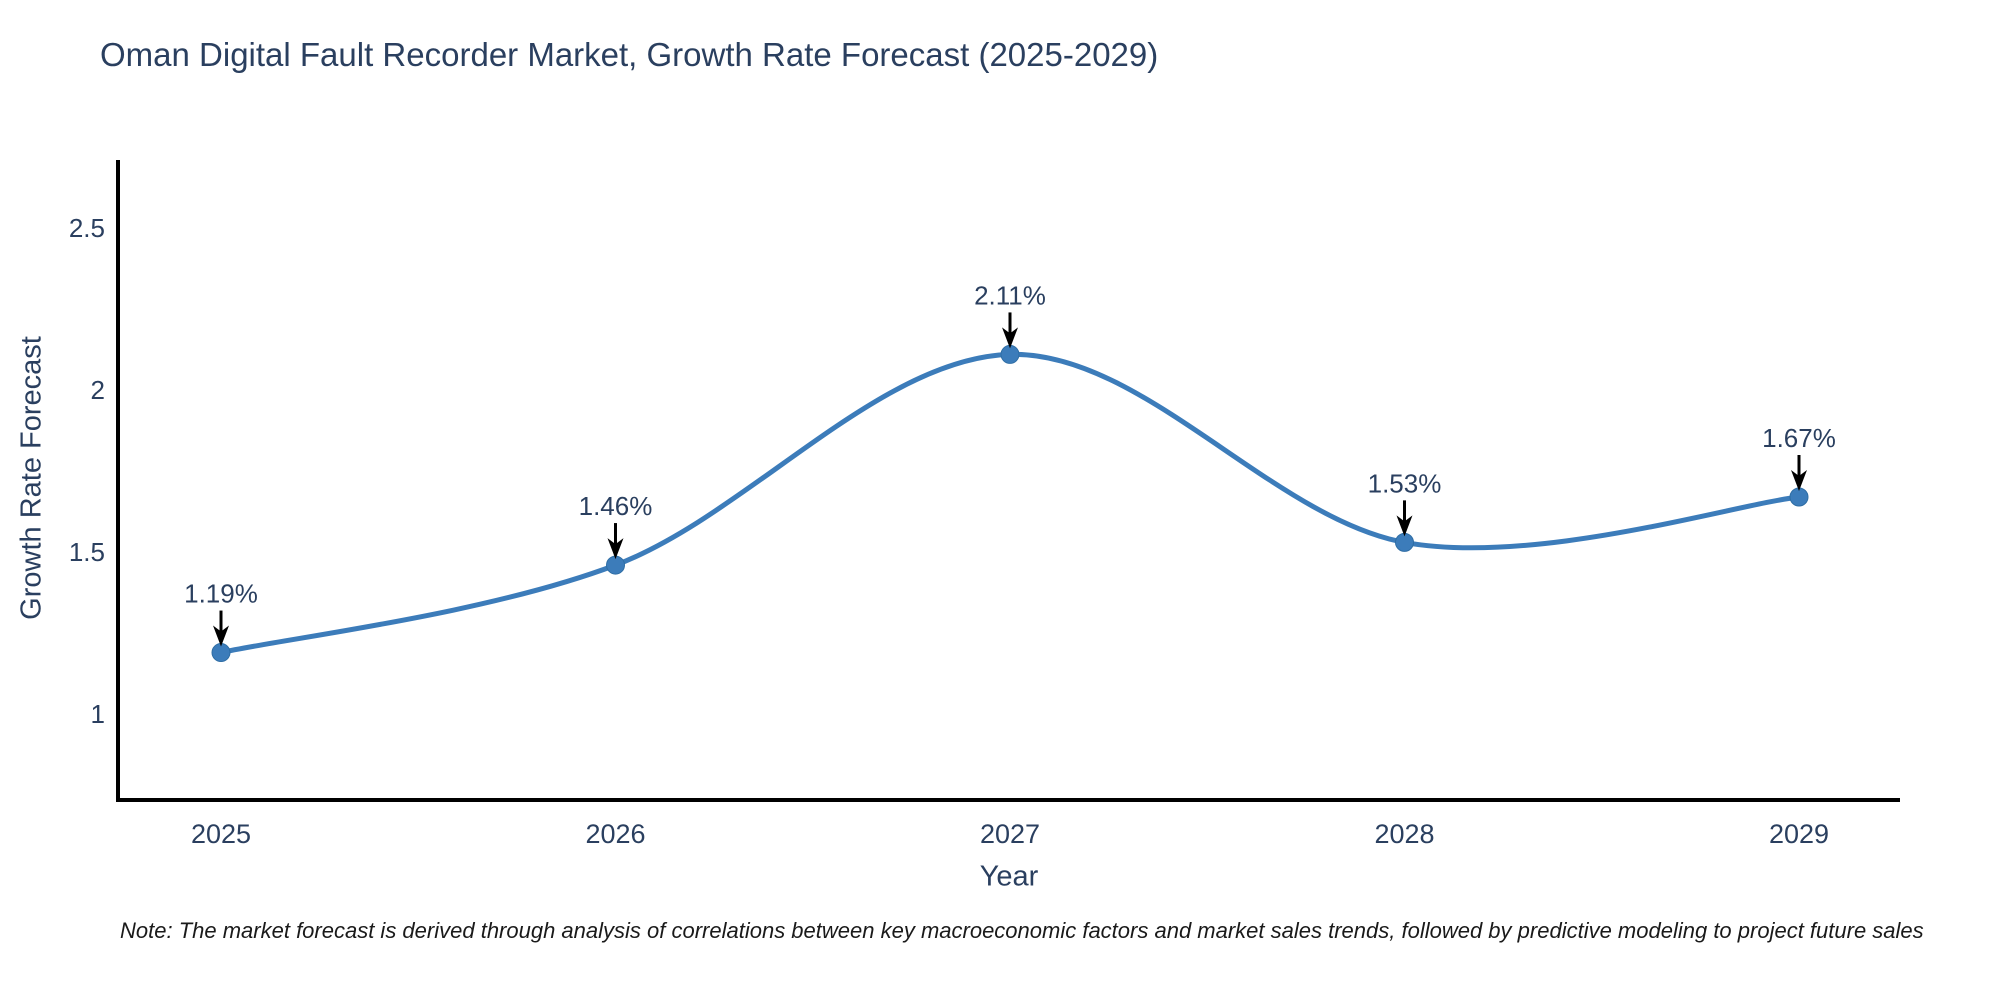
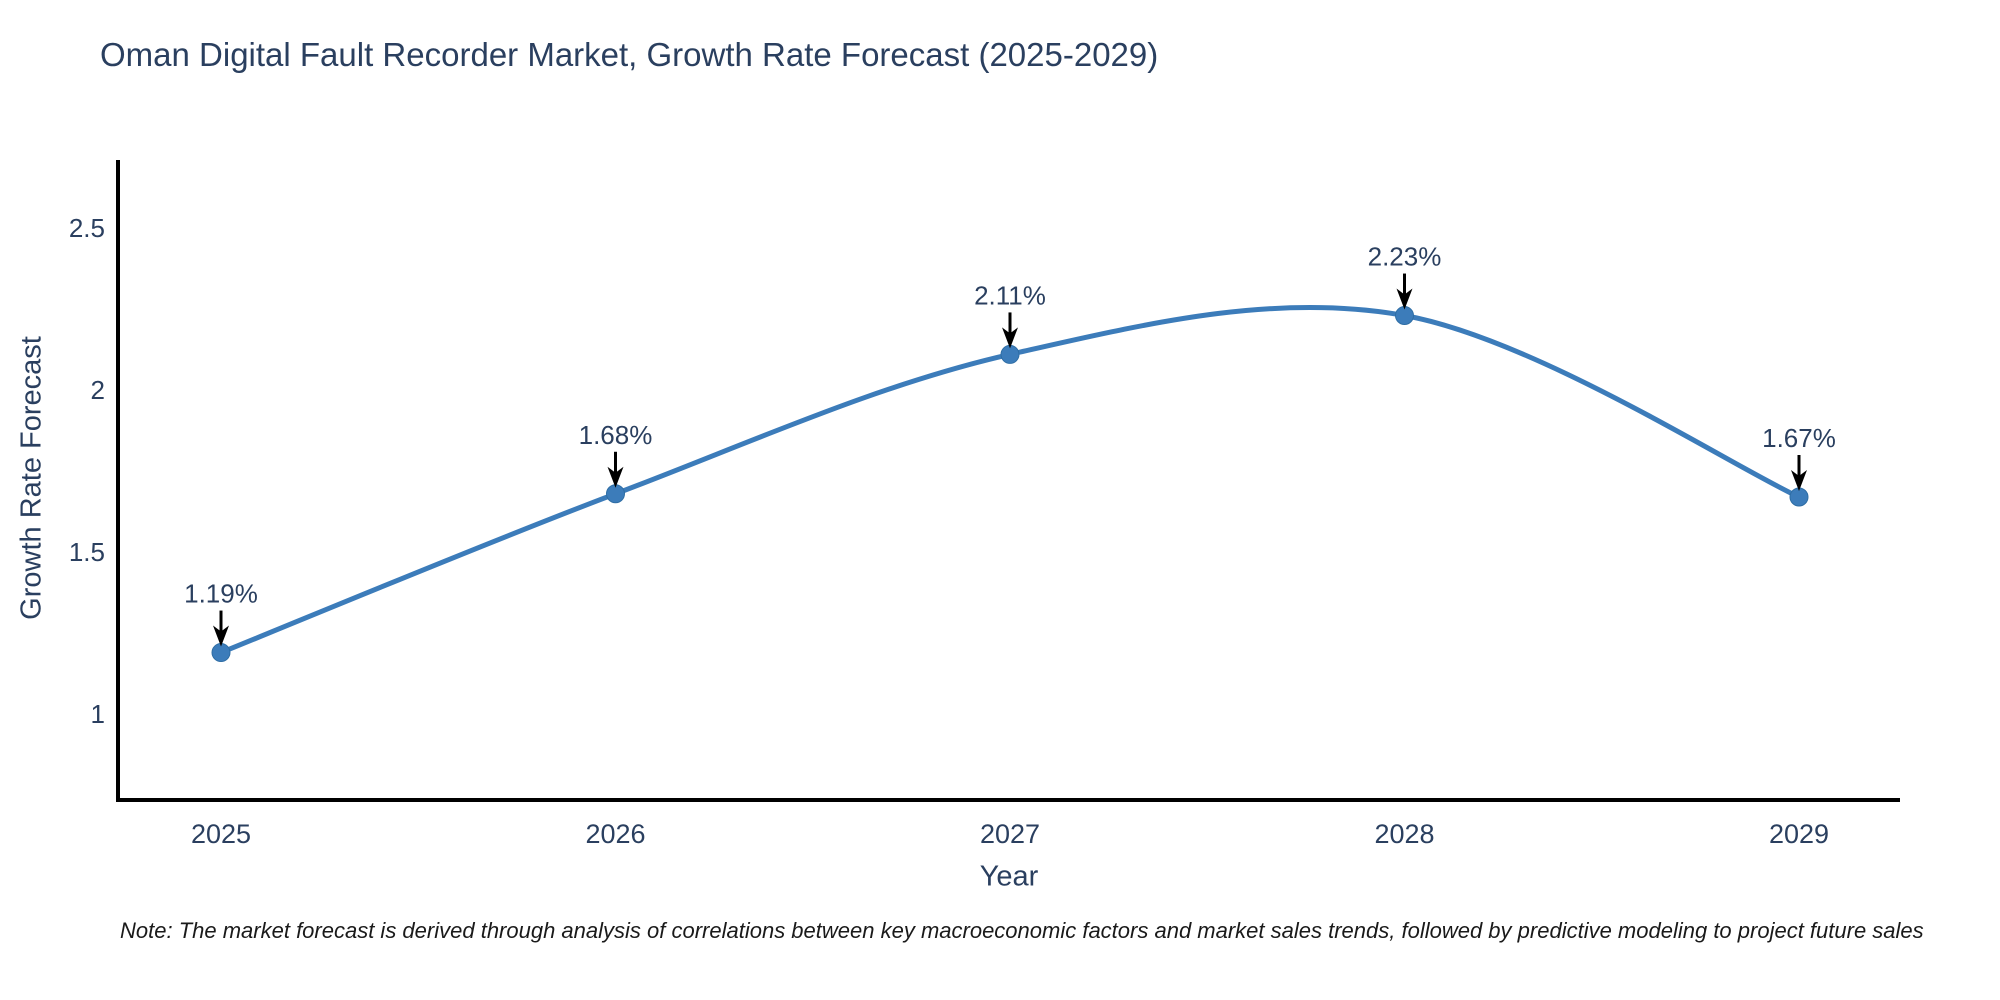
2026: 1.46% -> 1.68%
2028: 1.53% -> 2.23%
